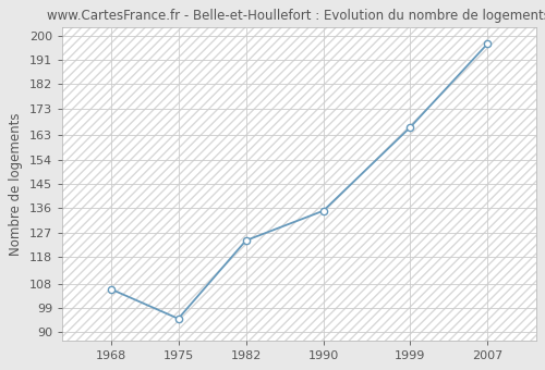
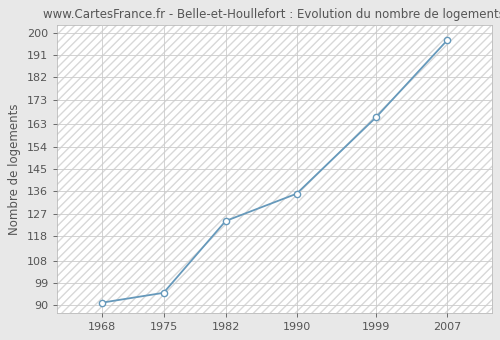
1968: 106 -> 91
